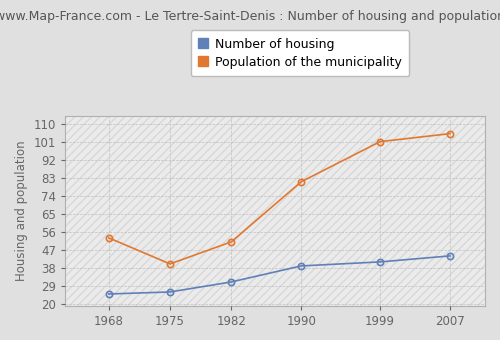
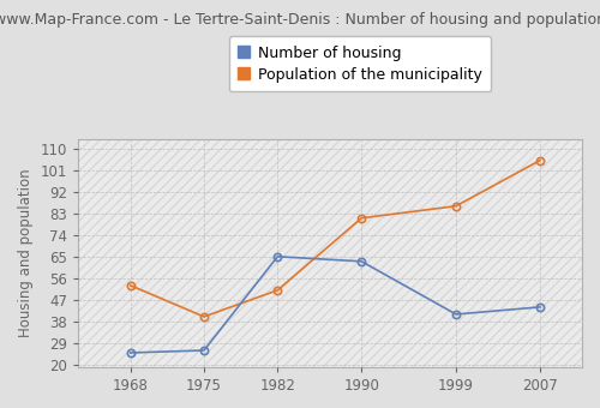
Number of housing/1982: 31 -> 65
Number of housing/1990: 39 -> 63
Population of the municipality/1999: 101 -> 86
